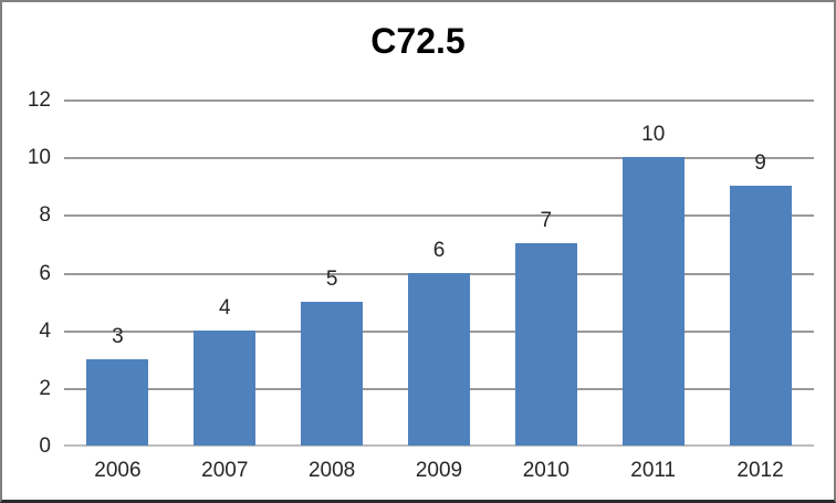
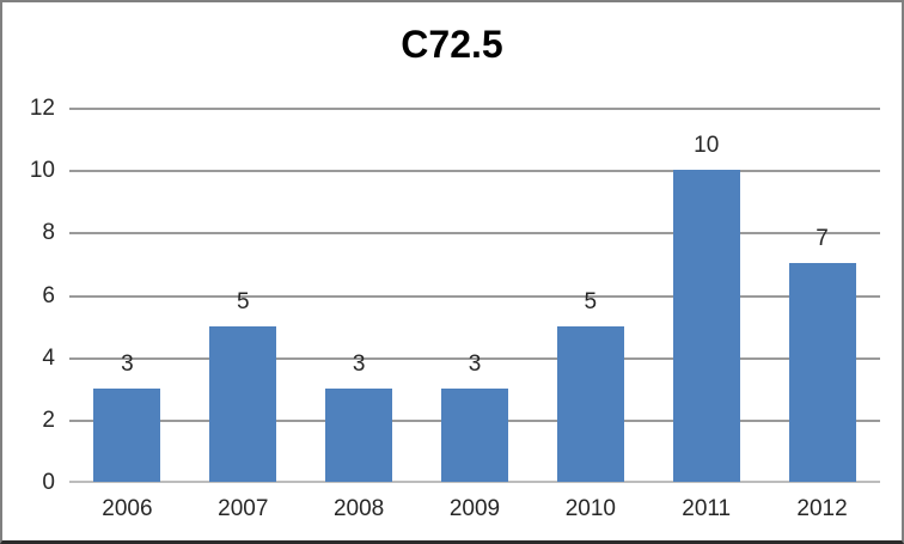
2007: 4 -> 5
2008: 5 -> 3
2009: 6 -> 3
2010: 7 -> 5
2012: 9 -> 7
